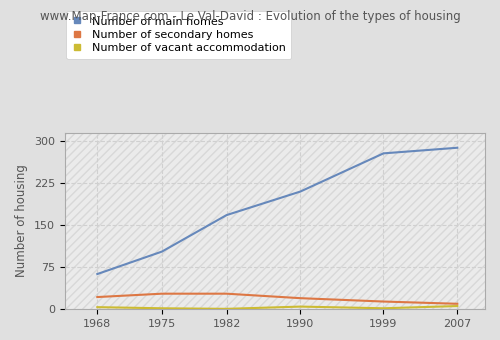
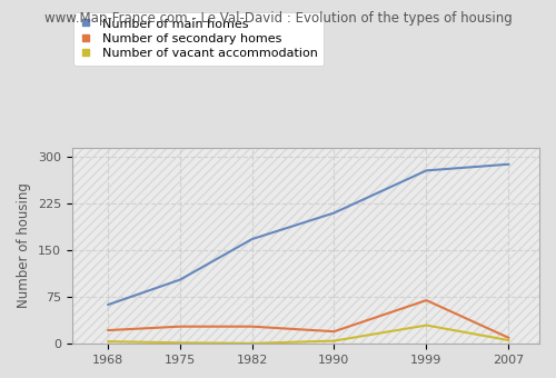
Number of secondary homes/1999: 14 -> 70
Number of vacant accommodation/1999: 2 -> 30
